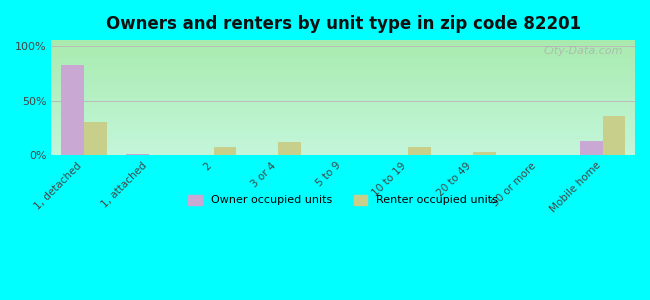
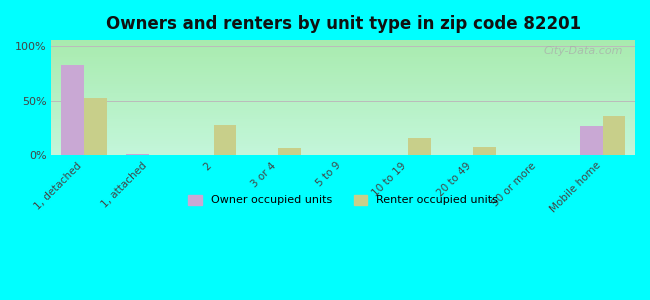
Renter occupied units/1, detached: 30% -> 52%
Renter occupied units/2: 8% -> 28%
Renter occupied units/3 or 4: 12% -> 7%
Renter occupied units/10 to 19: 8% -> 16%
Renter occupied units/20 to 49: 3% -> 8%
Owner occupied units/Mobile home: 13% -> 27%
